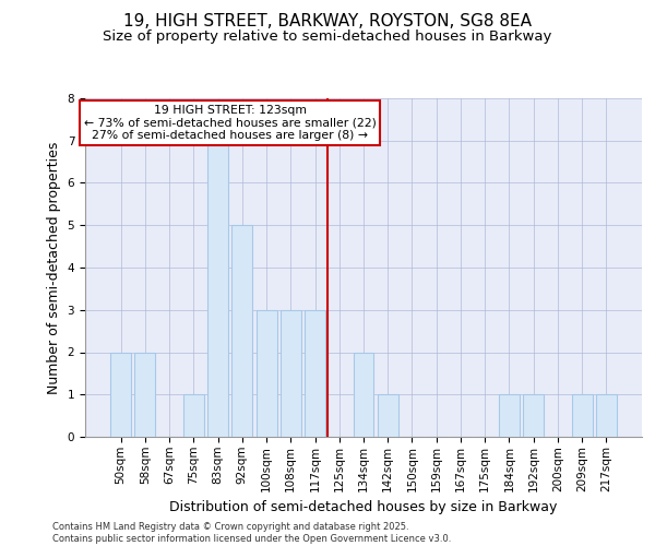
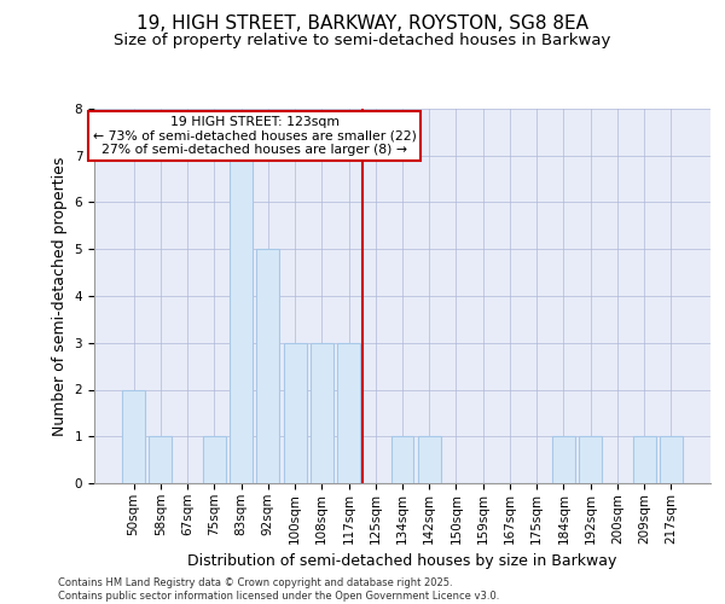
58sqm: 2 -> 1
134sqm: 2 -> 1
